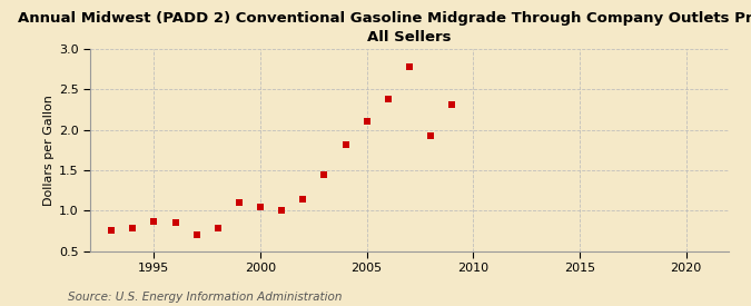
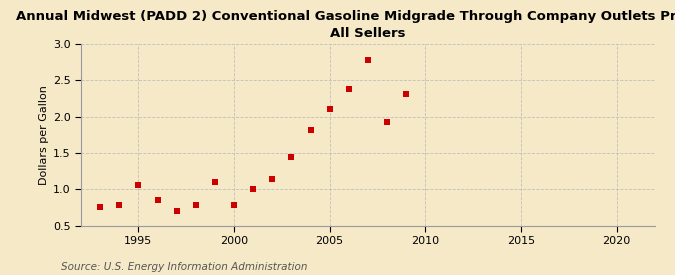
1995: 0.86 -> 1.06
2000: 1.05 -> 0.78
